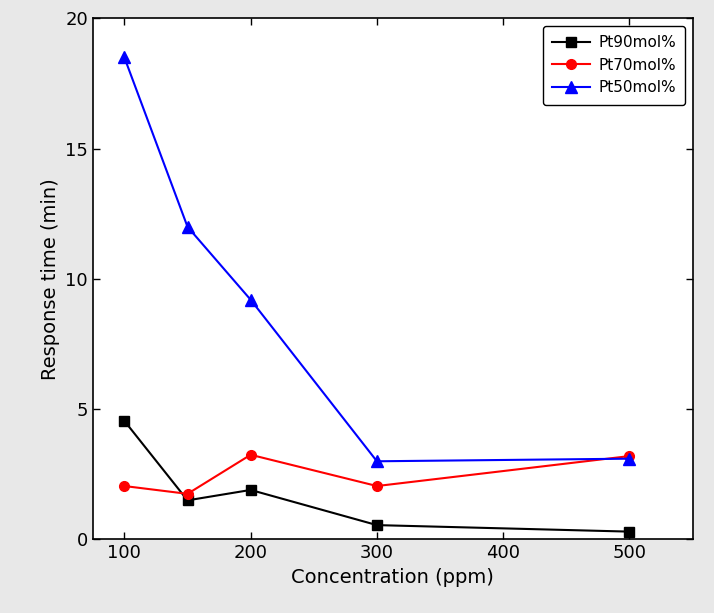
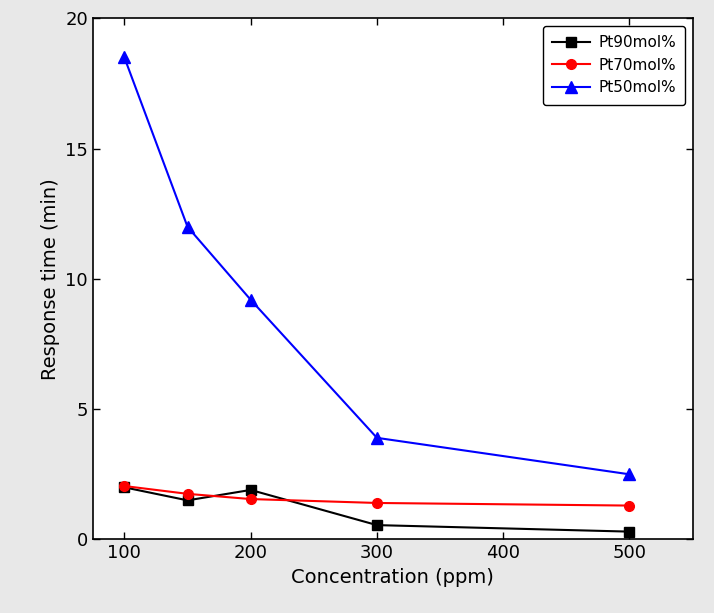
Pt90mol%/100: 4.55 -> 2.00
Pt70mol%/200: 3.25 -> 1.55
Pt70mol%/300: 2.05 -> 1.40
Pt50mol%/300: 3.0 -> 3.9
Pt70mol%/500: 3.20 -> 1.30
Pt50mol%/500: 3.1 -> 2.5
